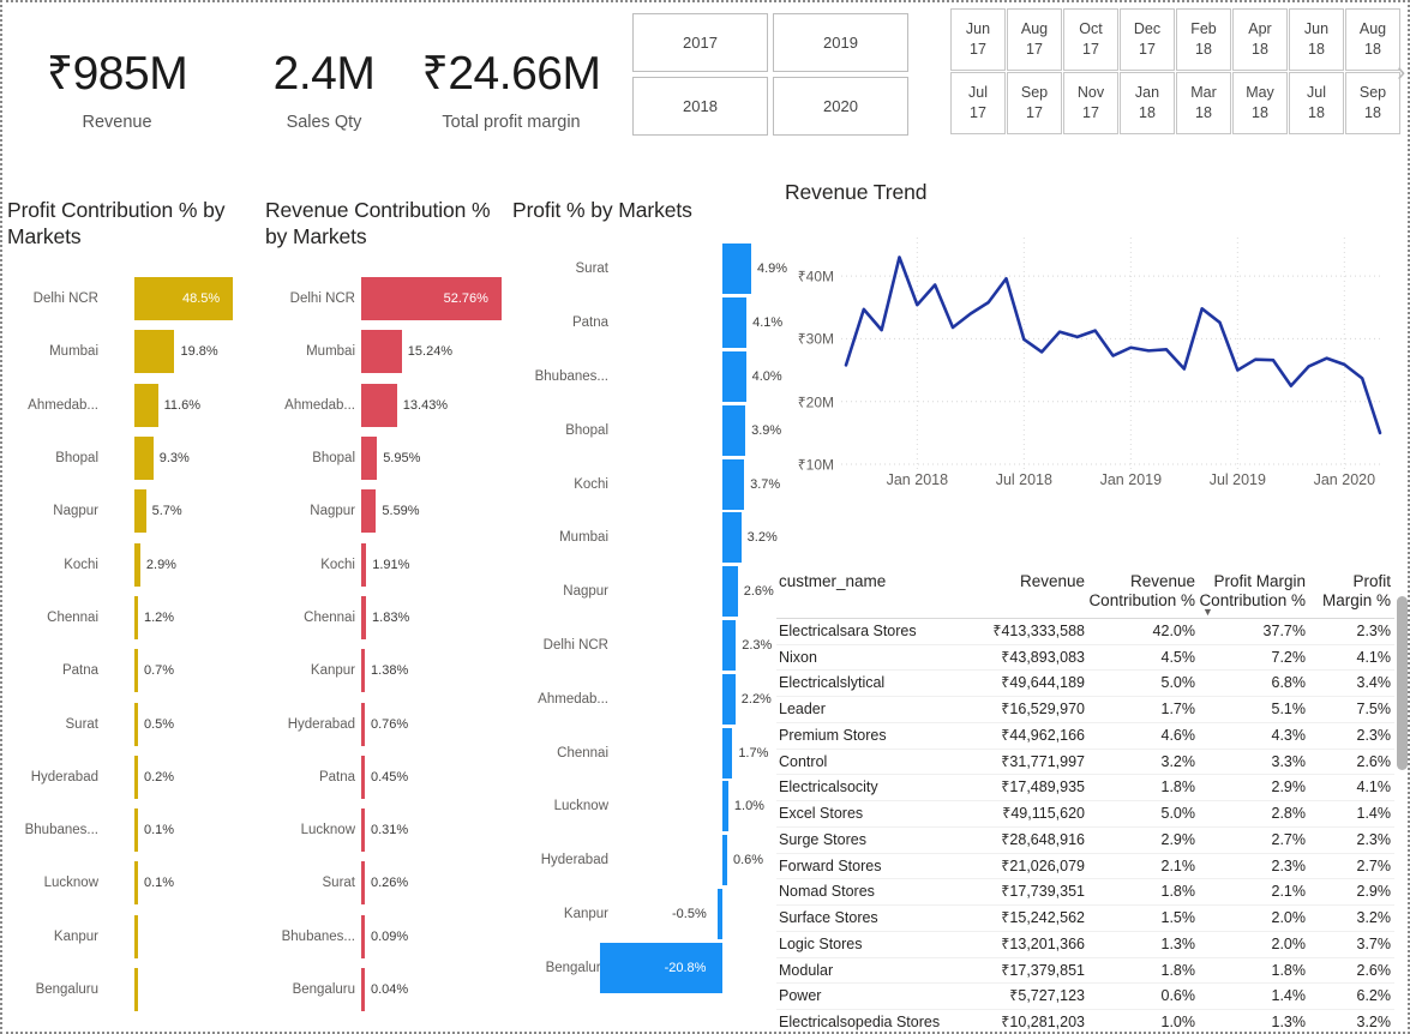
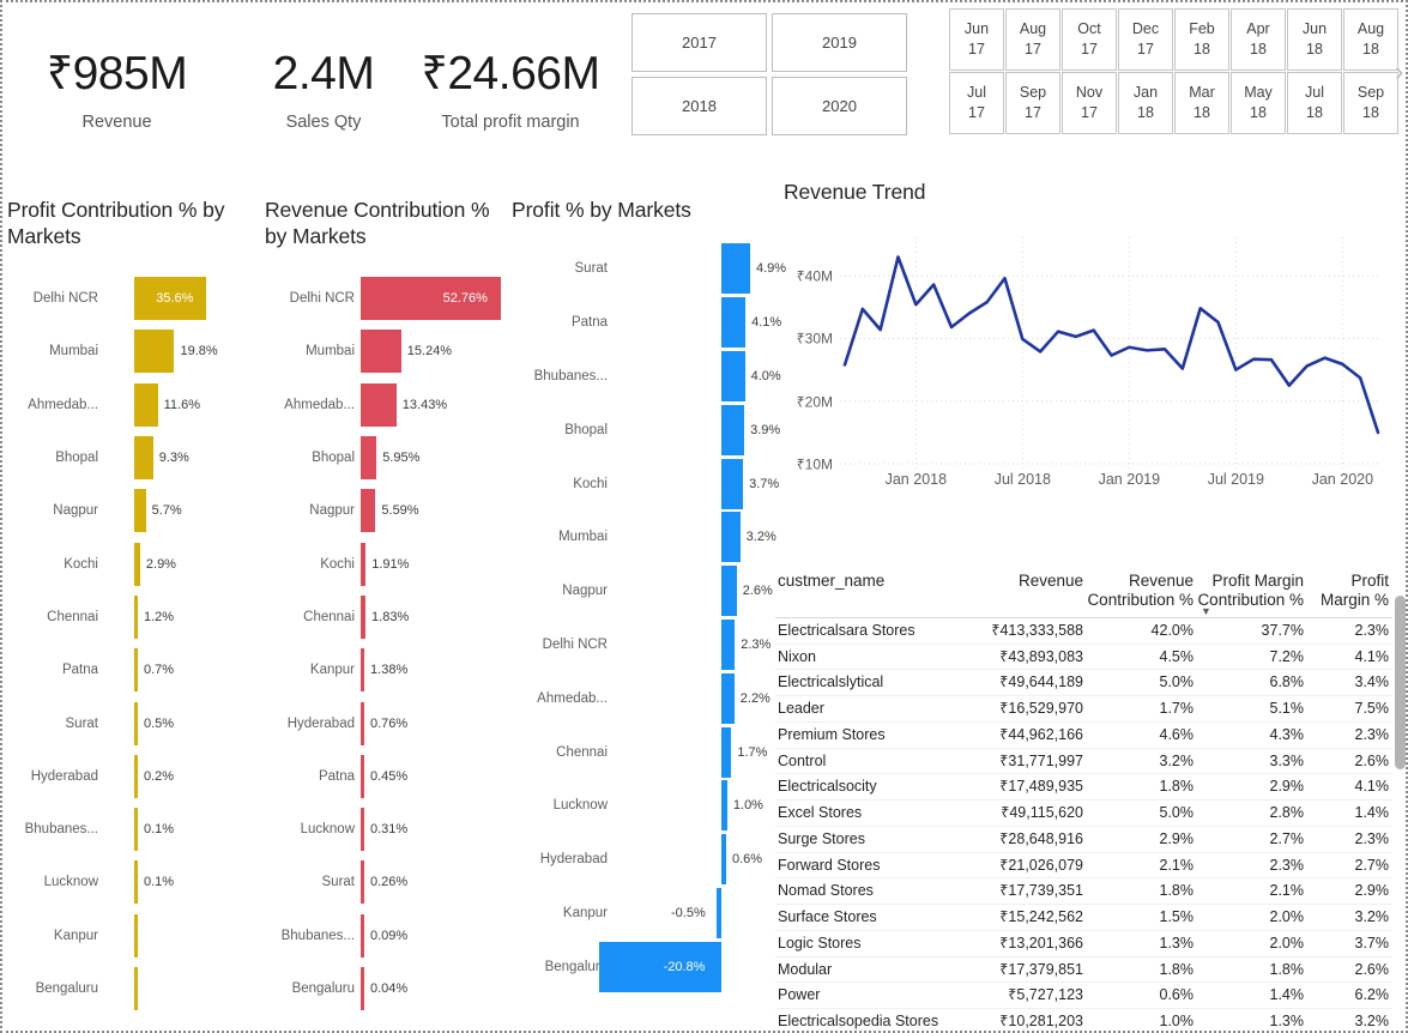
Profit Contribution % by Markets/Delhi NCR: 48.5% -> 35.6%
